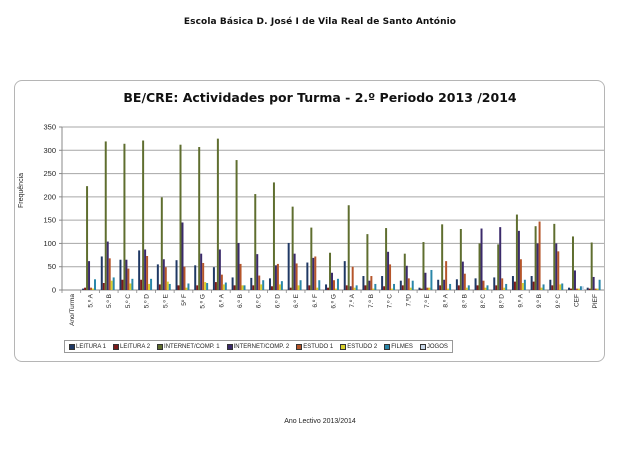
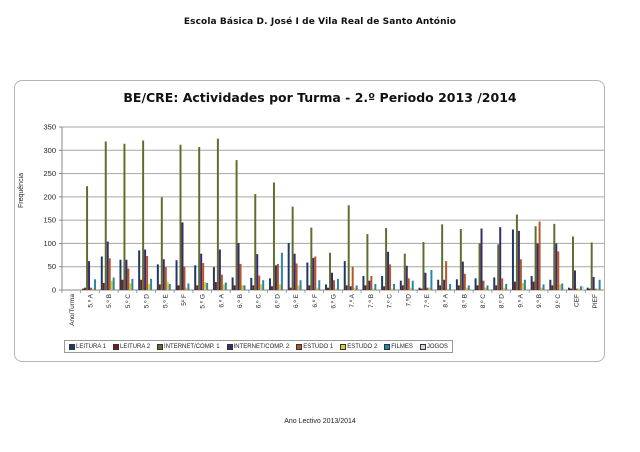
FILMES/6.º D: 20 -> 80
LEITURA 1/9.º A: 30 -> 130
